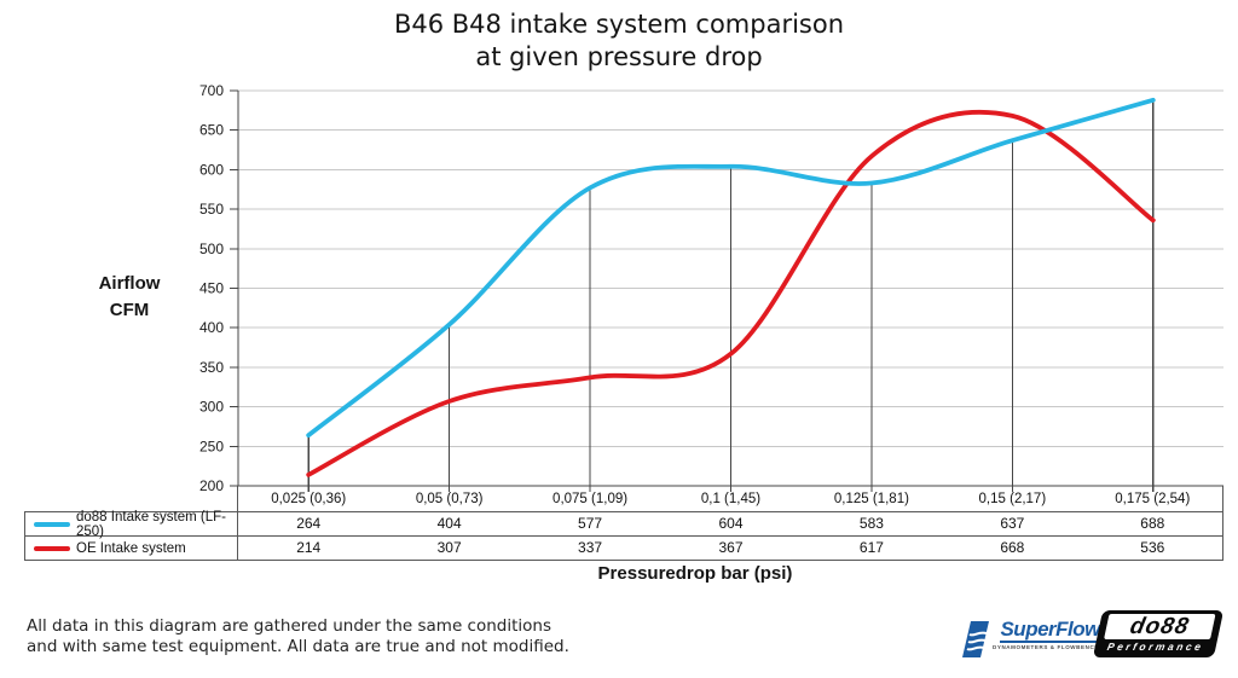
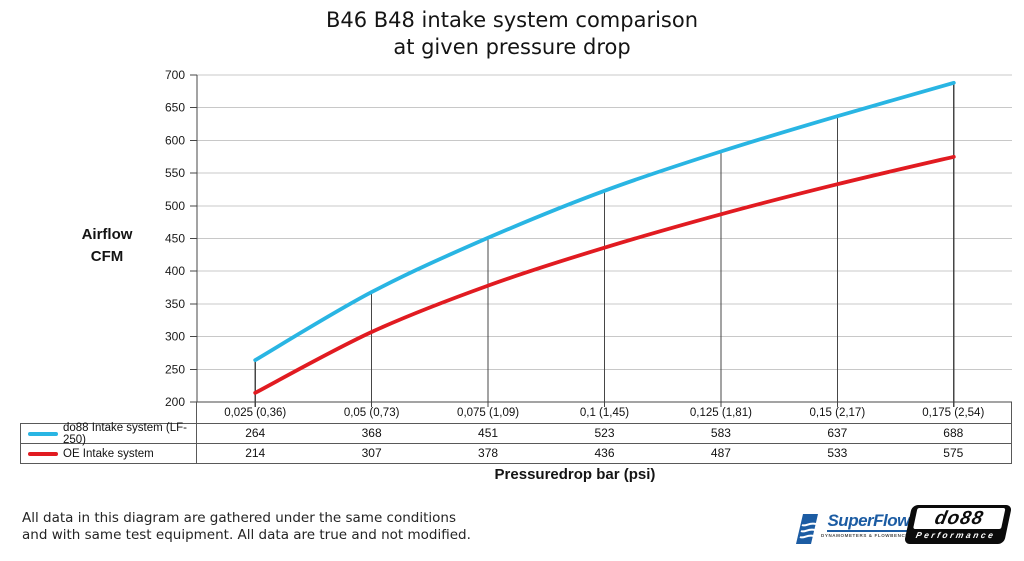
do88 Intake system (LF-250)/0,05 (0,73): 404 -> 368
do88 Intake system (LF-250)/0,075 (1,09): 577 -> 451
OE Intake system/0,075 (1,09): 337 -> 378
do88 Intake system (LF-250)/0,1 (1,45): 604 -> 523
OE Intake system/0,1 (1,45): 367 -> 436
OE Intake system/0,125 (1,81): 617 -> 487
OE Intake system/0,15 (2,17): 668 -> 533
OE Intake system/0,175 (2,54): 536 -> 575
